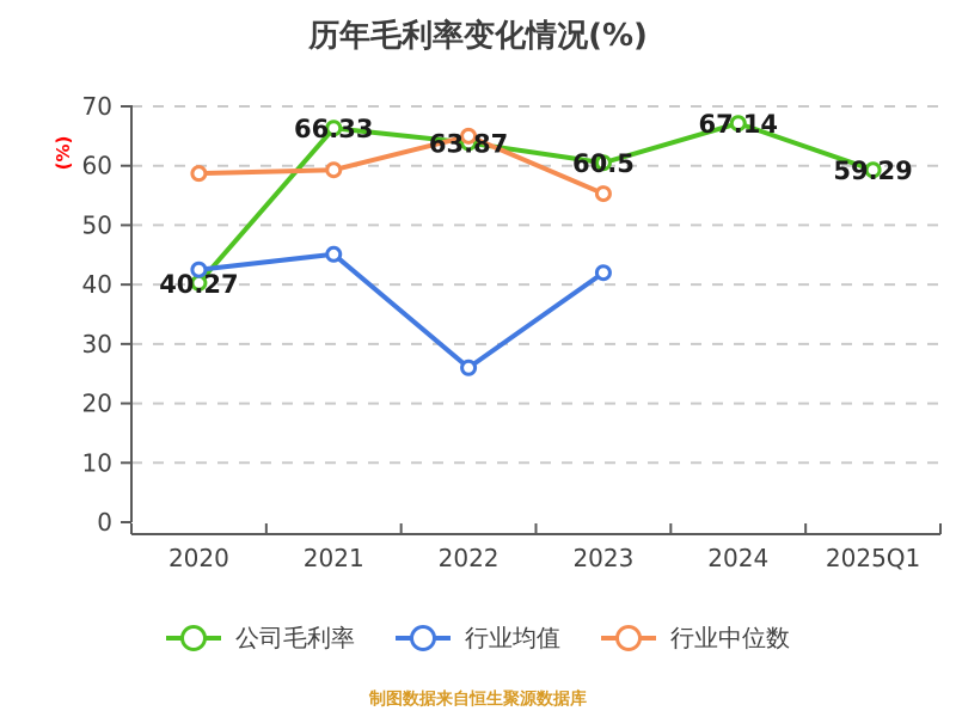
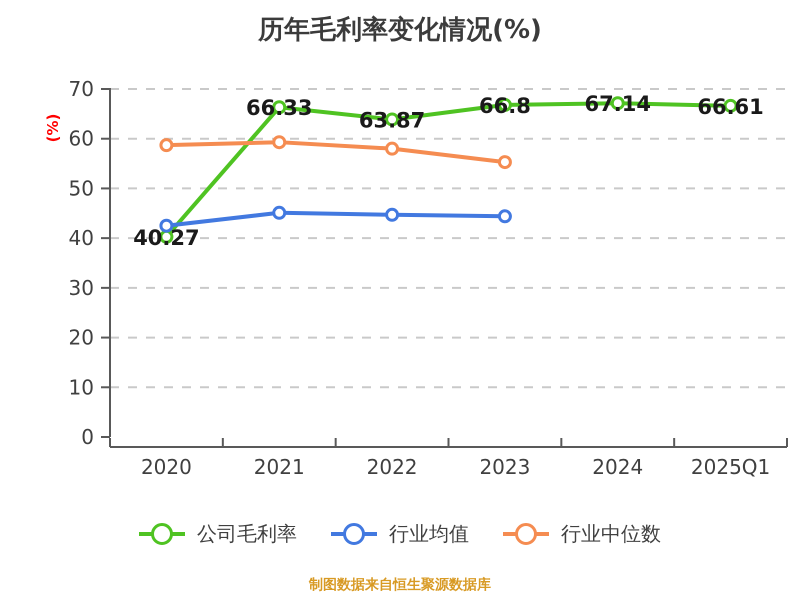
行业均值/2022: 26 -> 45
行业中位数/2022: 65 -> 58
公司毛利率/2023: 60.5 -> 66.8
行业均值/2023: 42 -> 44
公司毛利率/2025Q1: 59.29 -> 66.61
